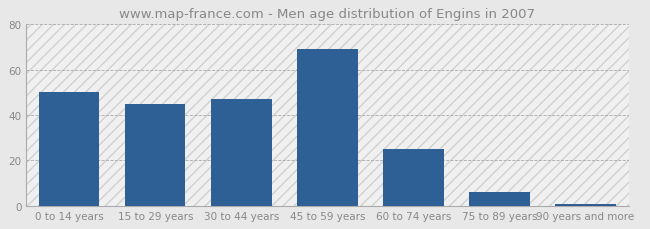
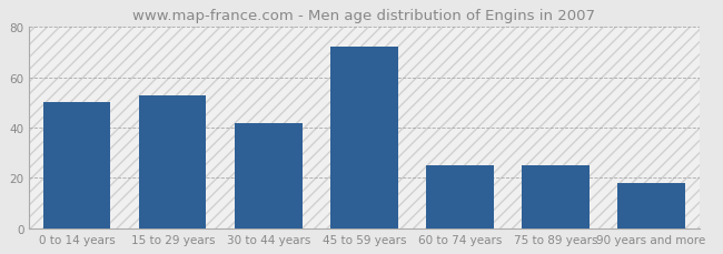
15 to 29 years: 45 -> 53
30 to 44 years: 47 -> 42
45 to 59 years: 69 -> 72
75 to 89 years: 6 -> 25
90 years and more: 1 -> 18
